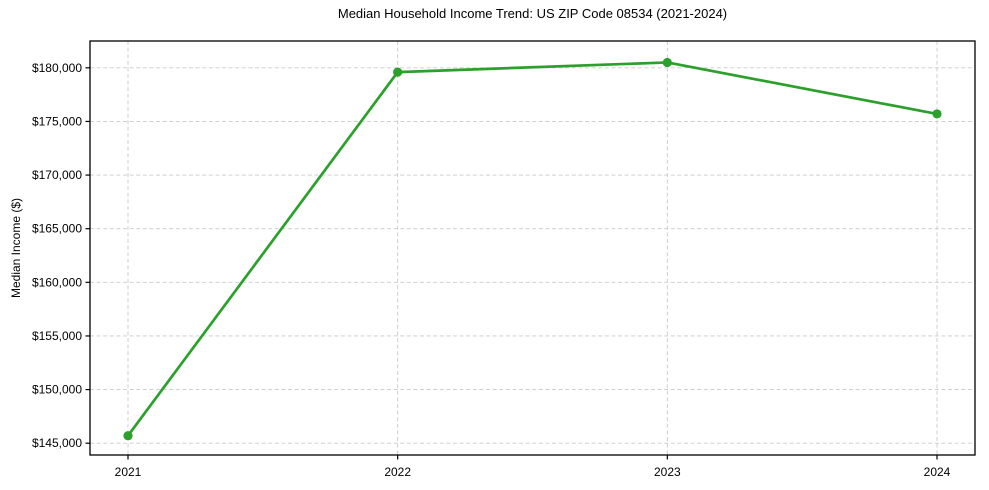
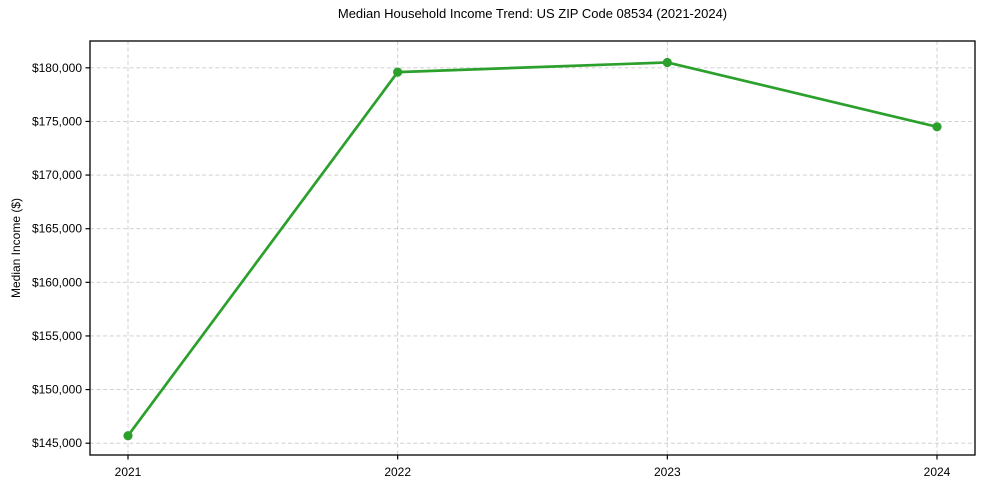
2024: $175700 -> $174500
